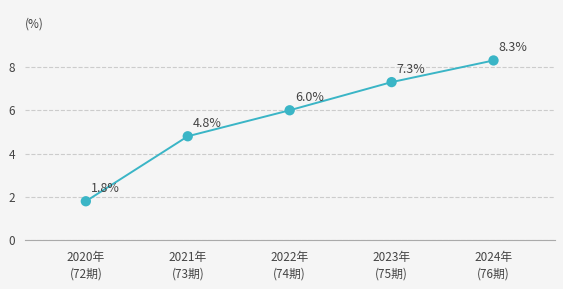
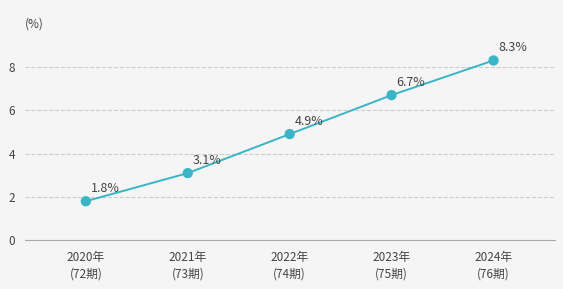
2021年 (73期): 4.8% -> 3.1%
2022年 (74期): 6.0% -> 4.9%
2023年 (75期): 7.3% -> 6.7%
